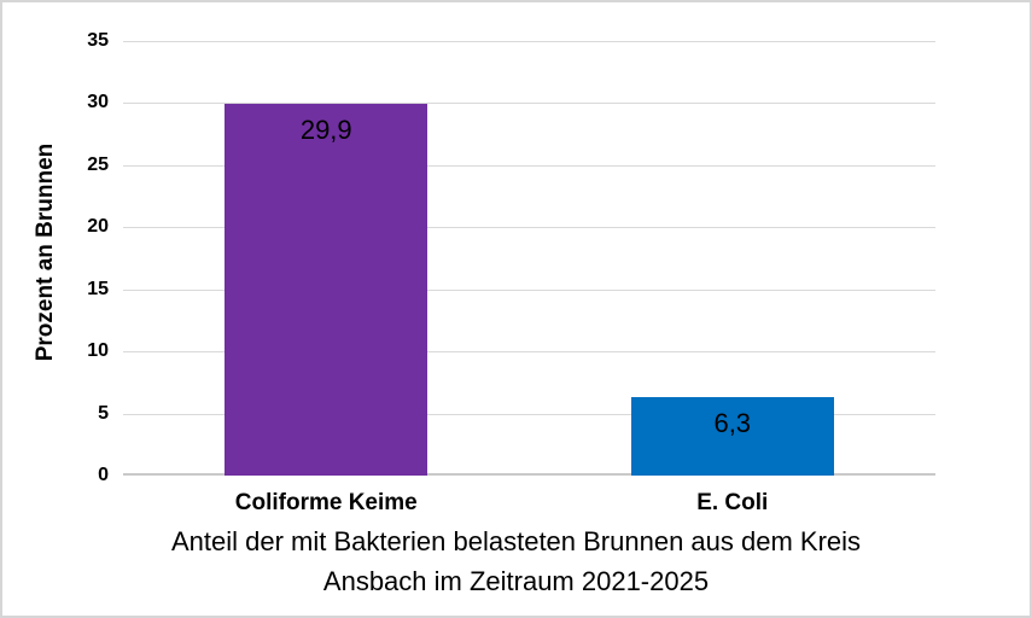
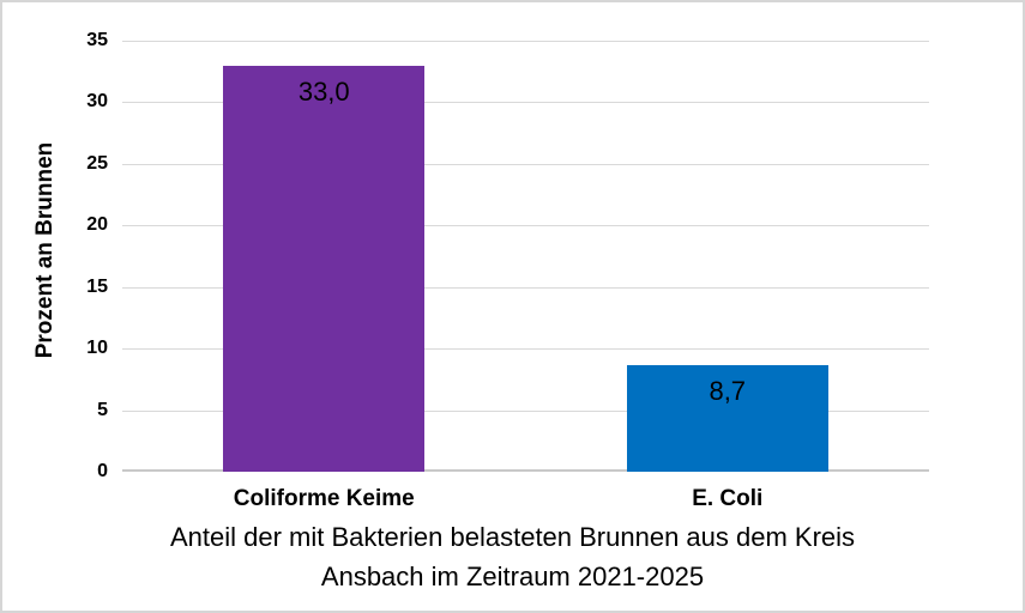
Coliforme Keime: 29,9 -> 33,0
E. Coli: 6,3 -> 8,7
